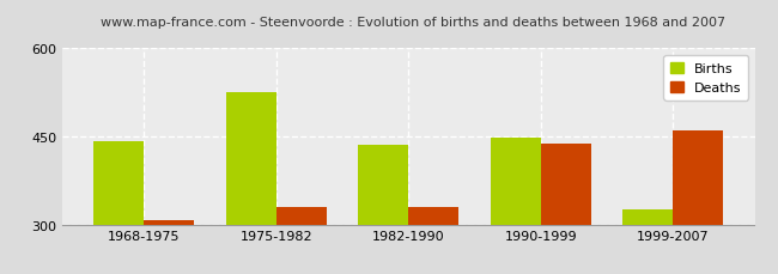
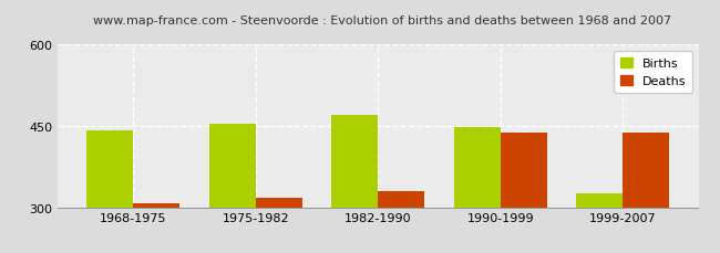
Births/1975-1982: 525 -> 455
Deaths/1975-1982: 330 -> 318
Births/1982-1990: 435 -> 470
Deaths/1999-2007: 460 -> 437
